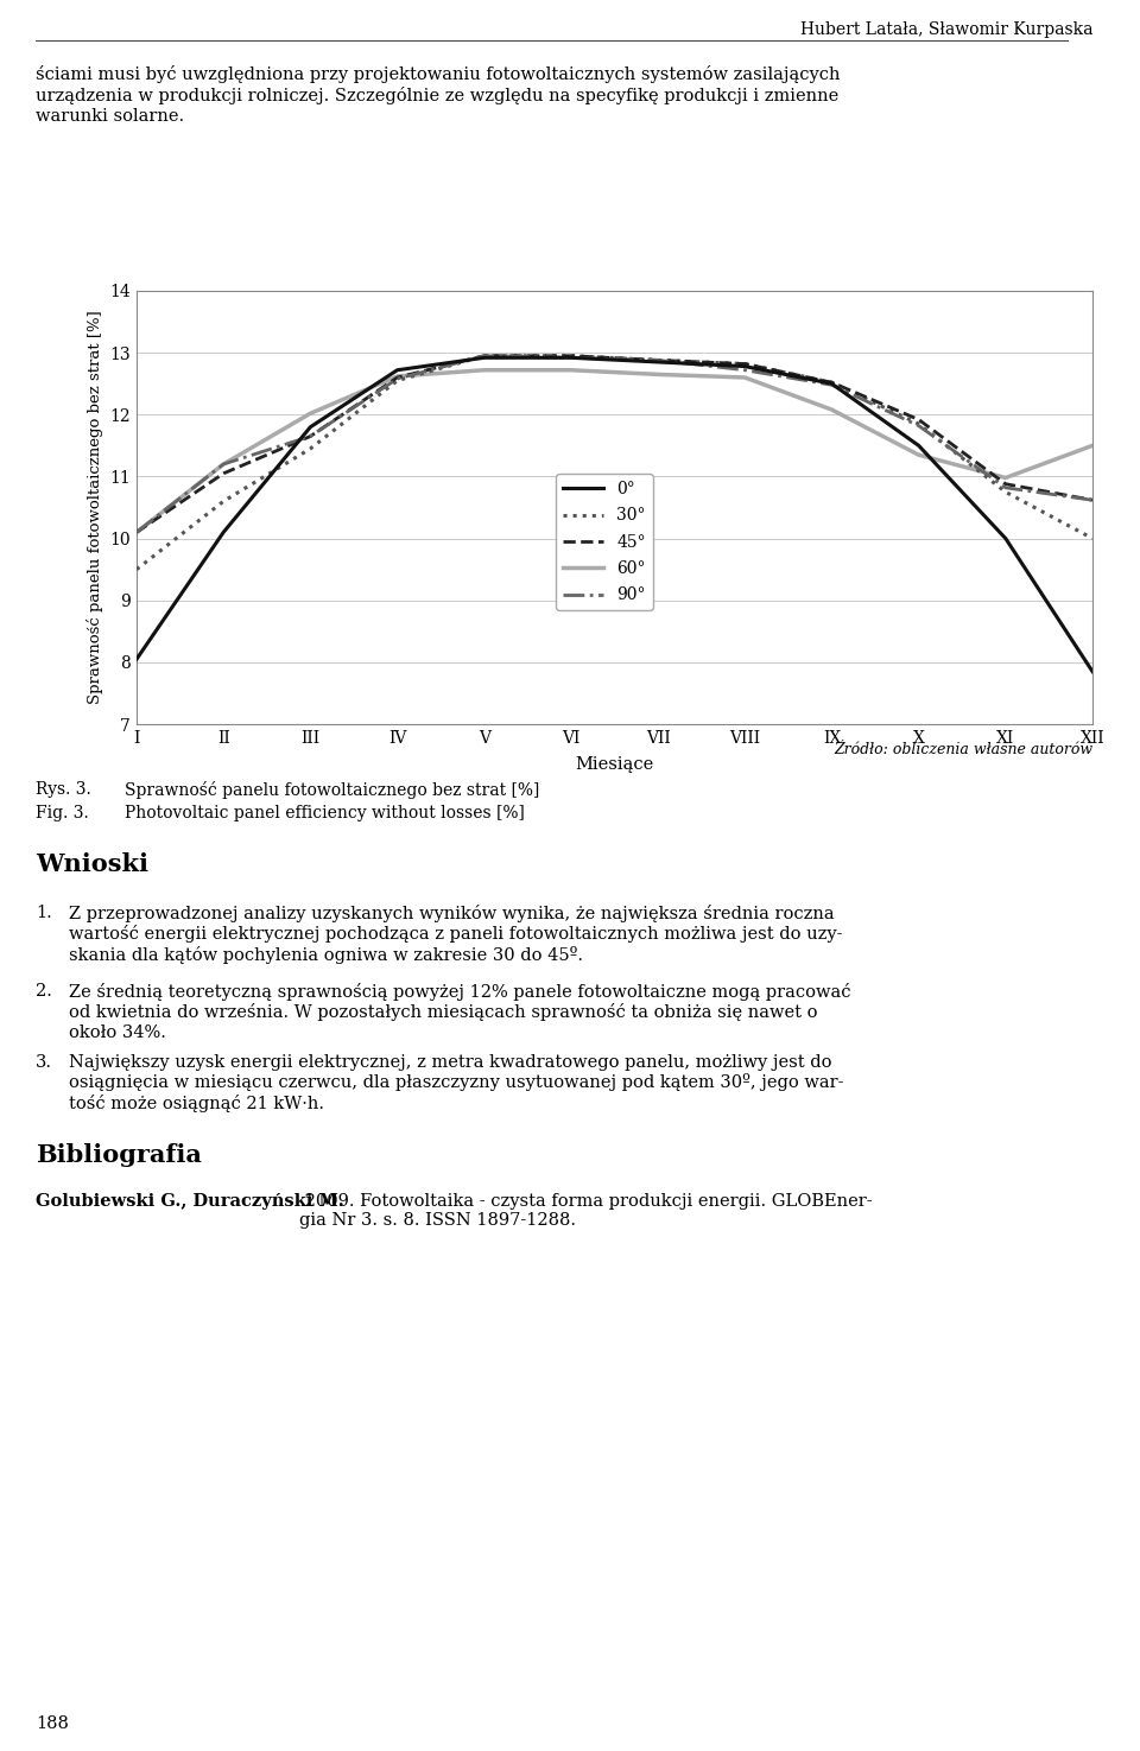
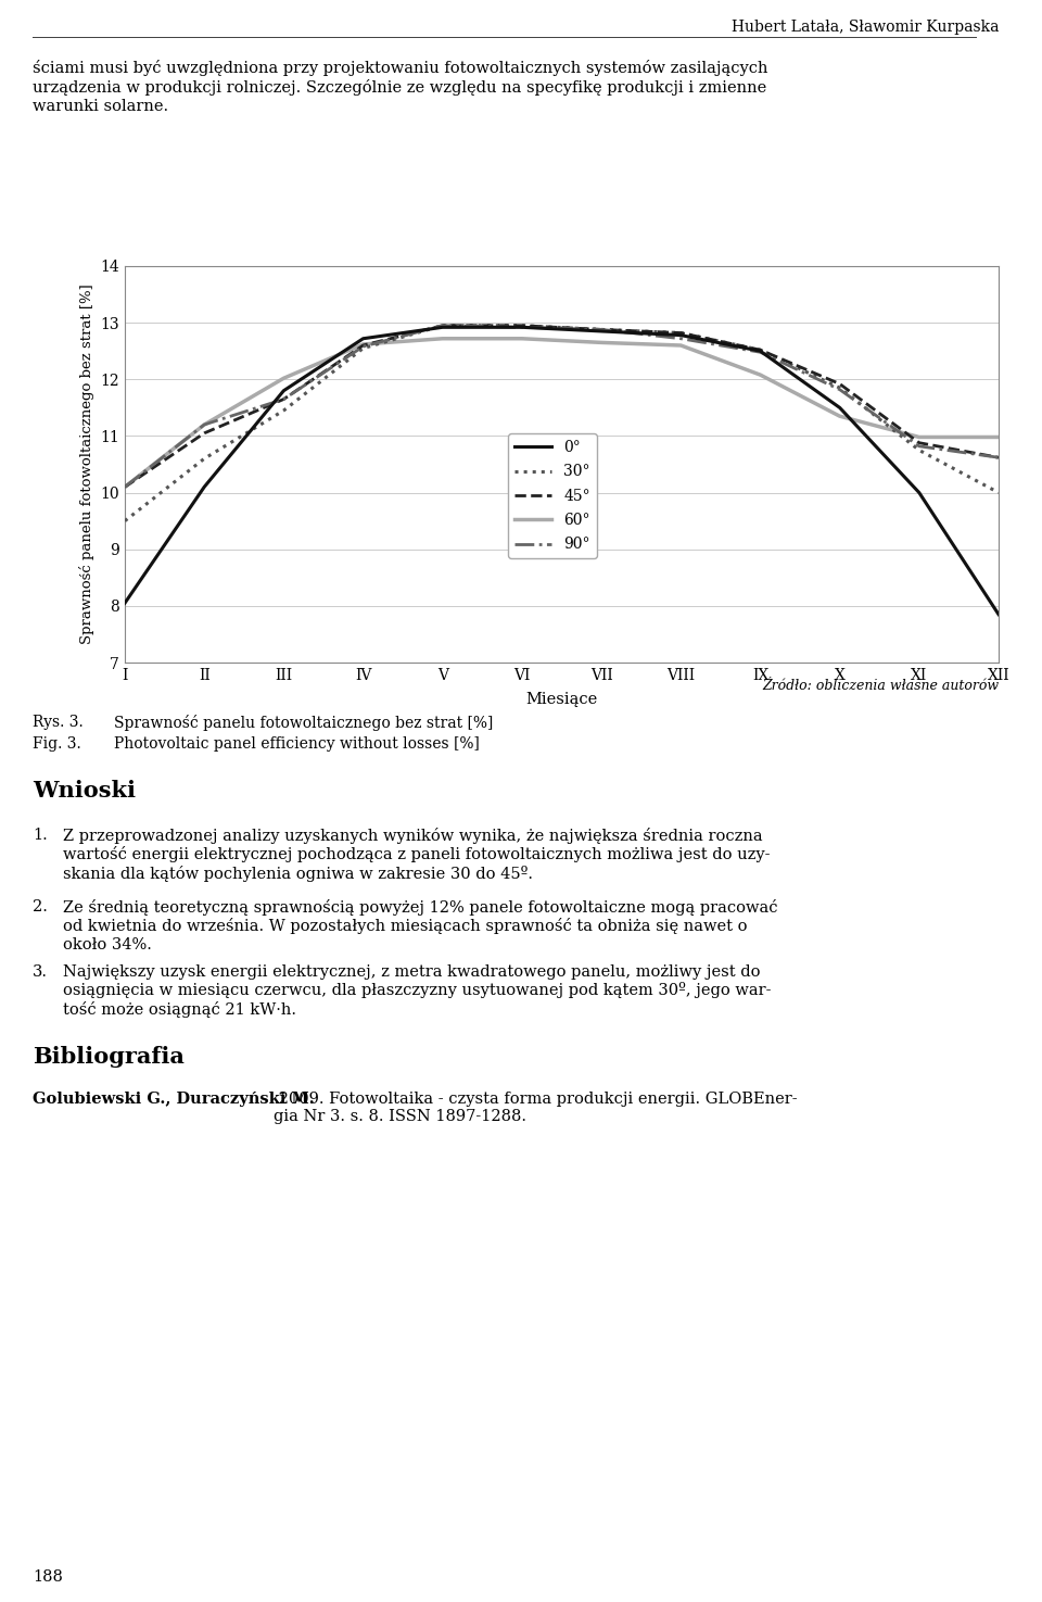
60°/XII: 11.50 -> 10.98
